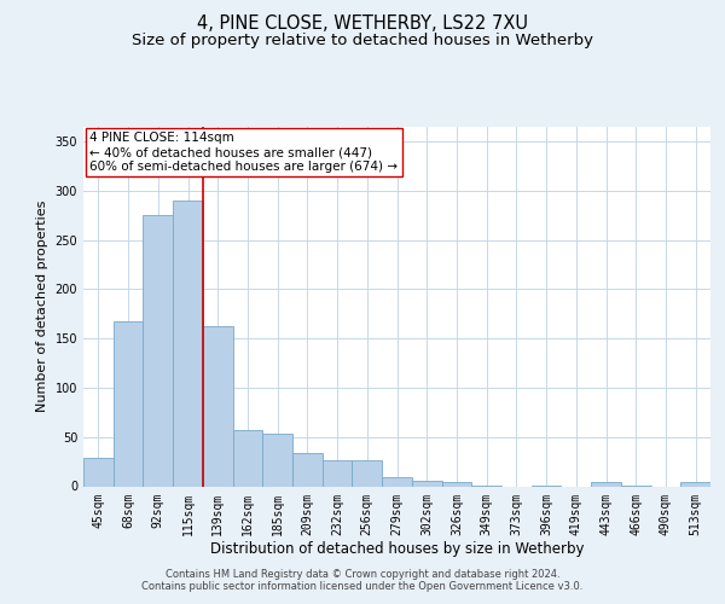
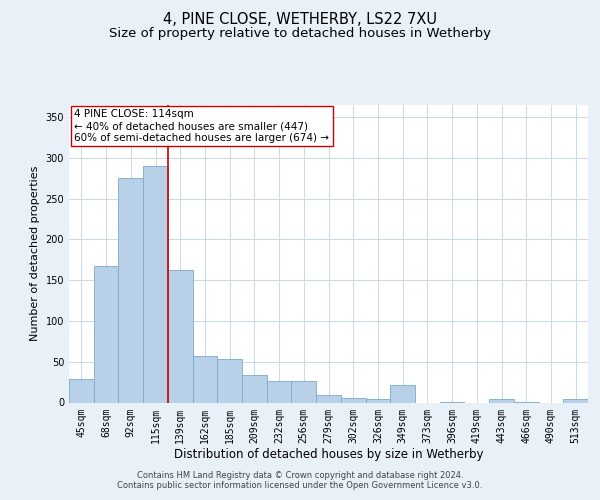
349sqm: 1 -> 22
